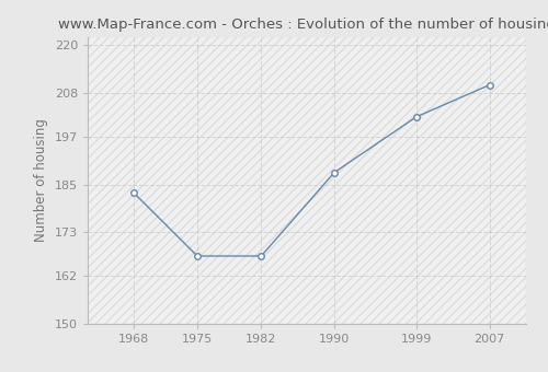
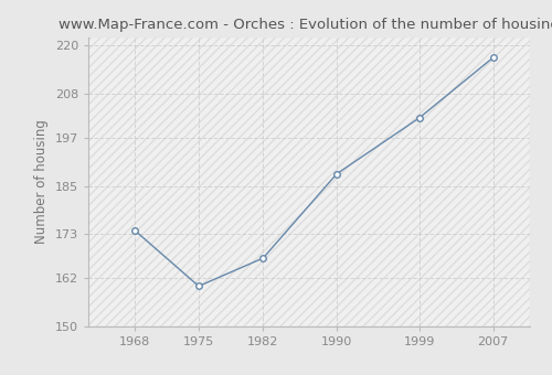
1968: 183 -> 174
1975: 167 -> 160
2007: 210 -> 217
